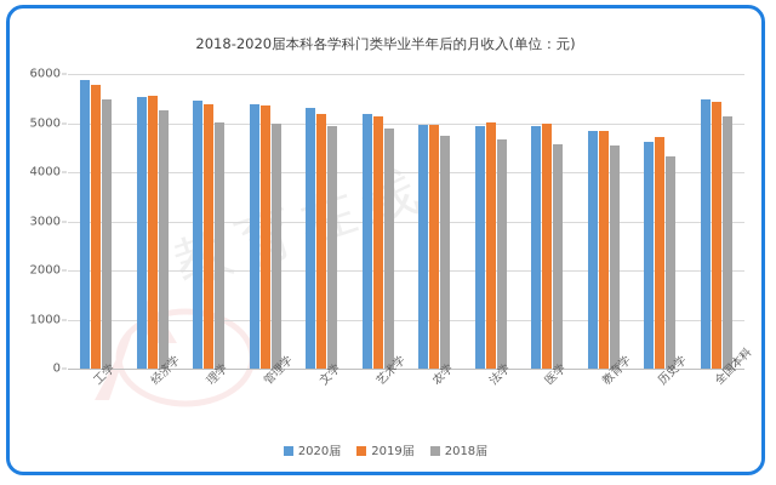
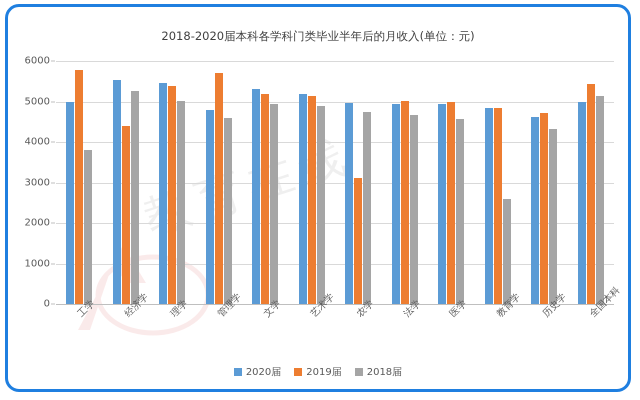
2020届/工学: 5900 -> 5000
2018届/工学: 5500 -> 3800
2019届/经济学: 5600 -> 4400
2020届/管理学: 5400 -> 4800
2019届/管理学: 5400 -> 5700
2018届/管理学: 5000 -> 4600
2019届/农学: 5000 -> 3100
2018届/教育学: 4500 -> 2600
2020届/全国本科: 5500 -> 5000
